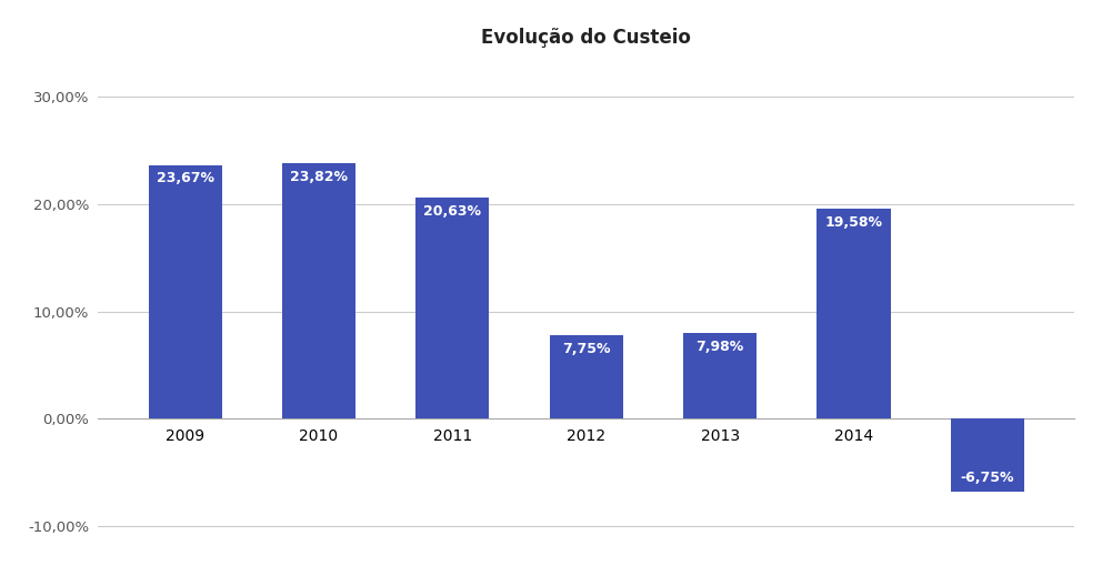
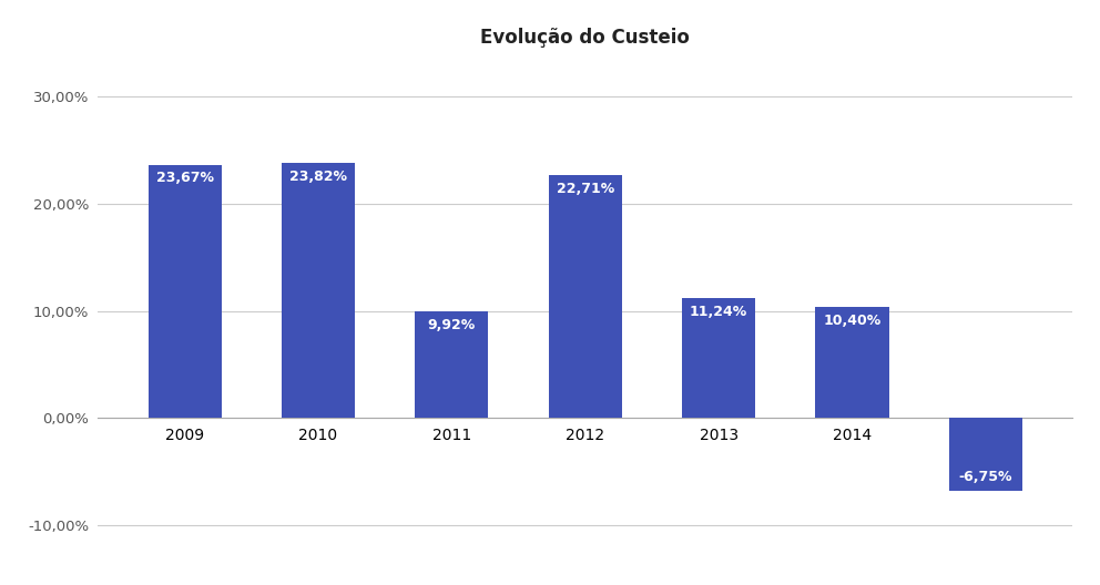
2011: 20,63% -> 9,92%
2012: 7,75% -> 22,71%
2013: 7,98% -> 11,24%
2014: 19,58% -> 10,40%
